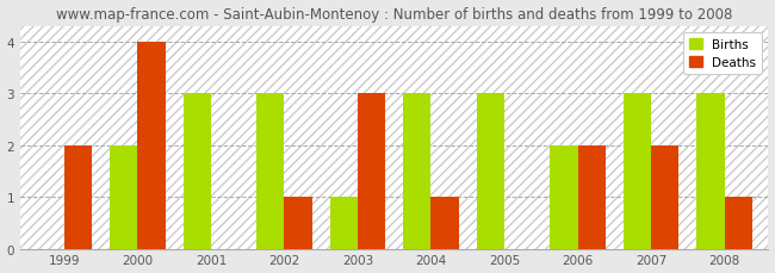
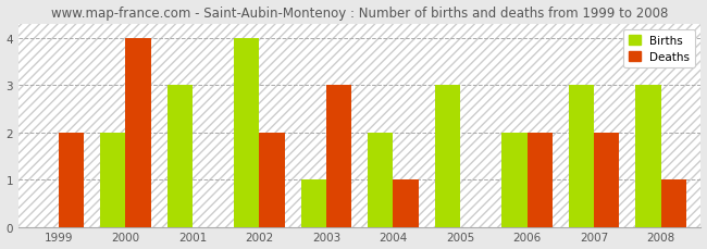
Births/2002: 3 -> 4
Deaths/2002: 1 -> 2
Births/2004: 3 -> 2
